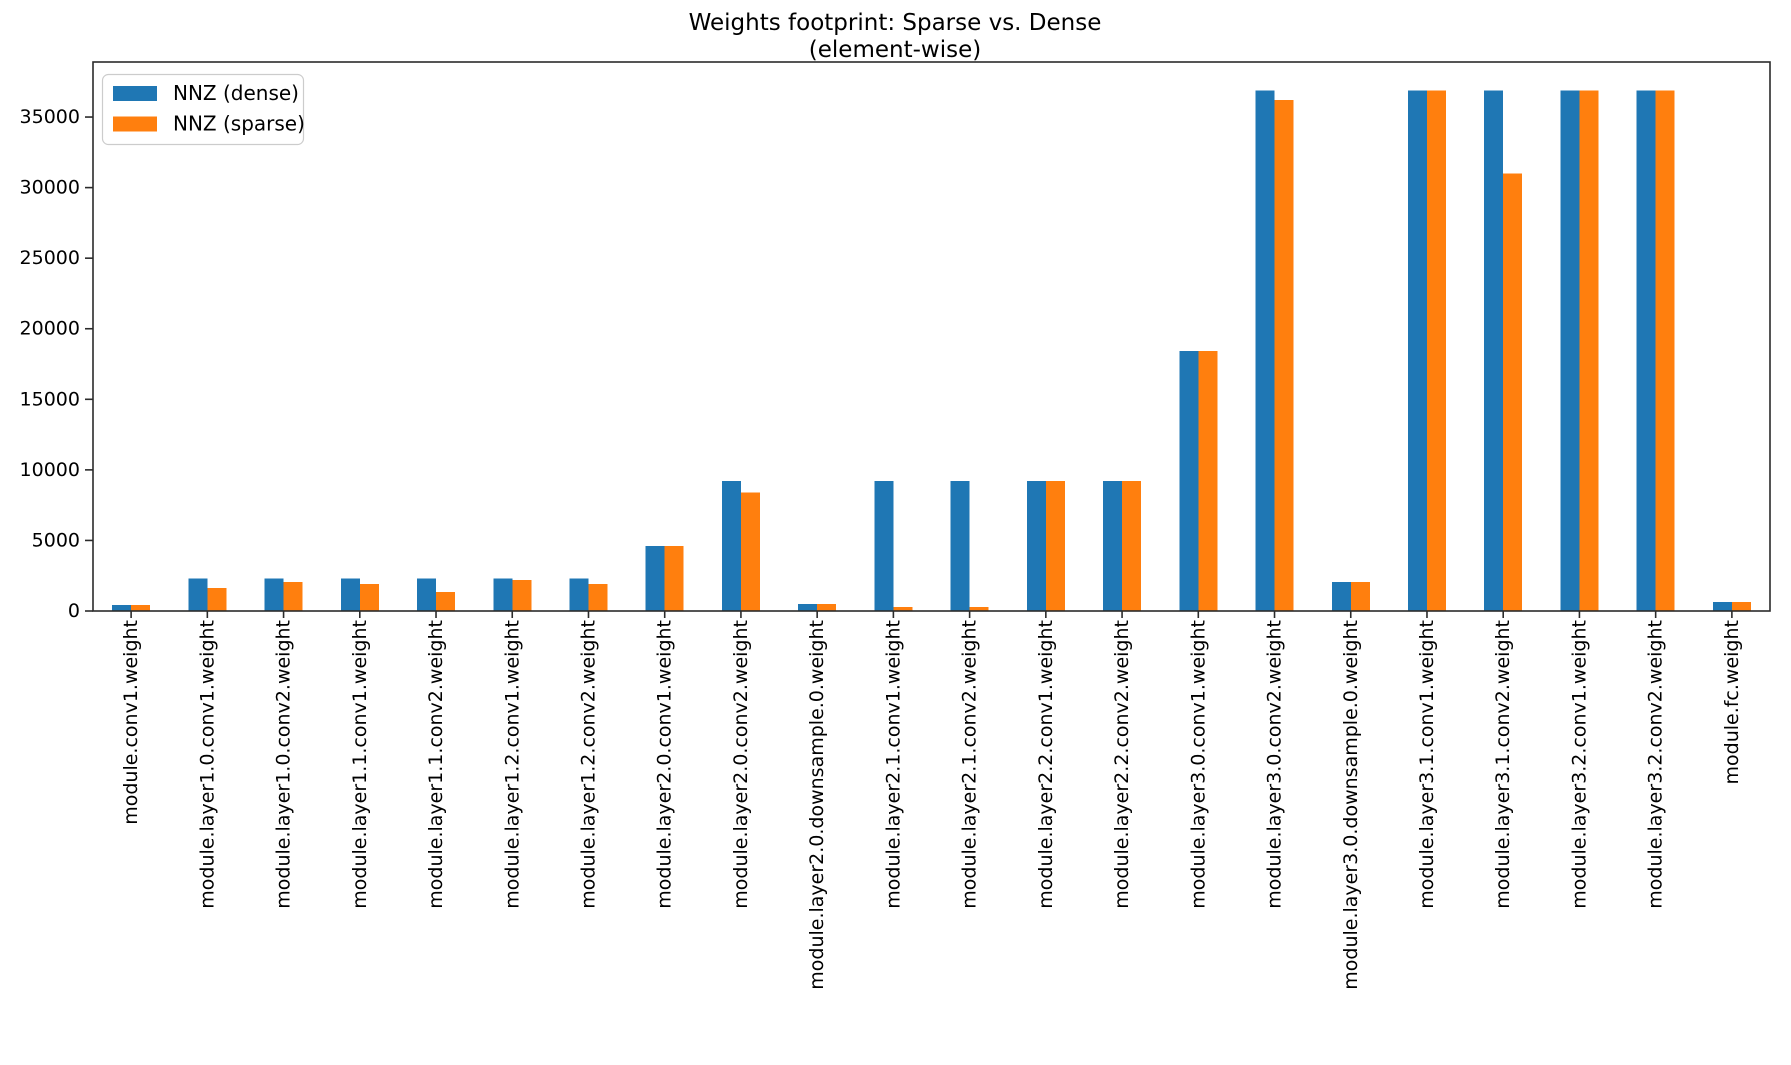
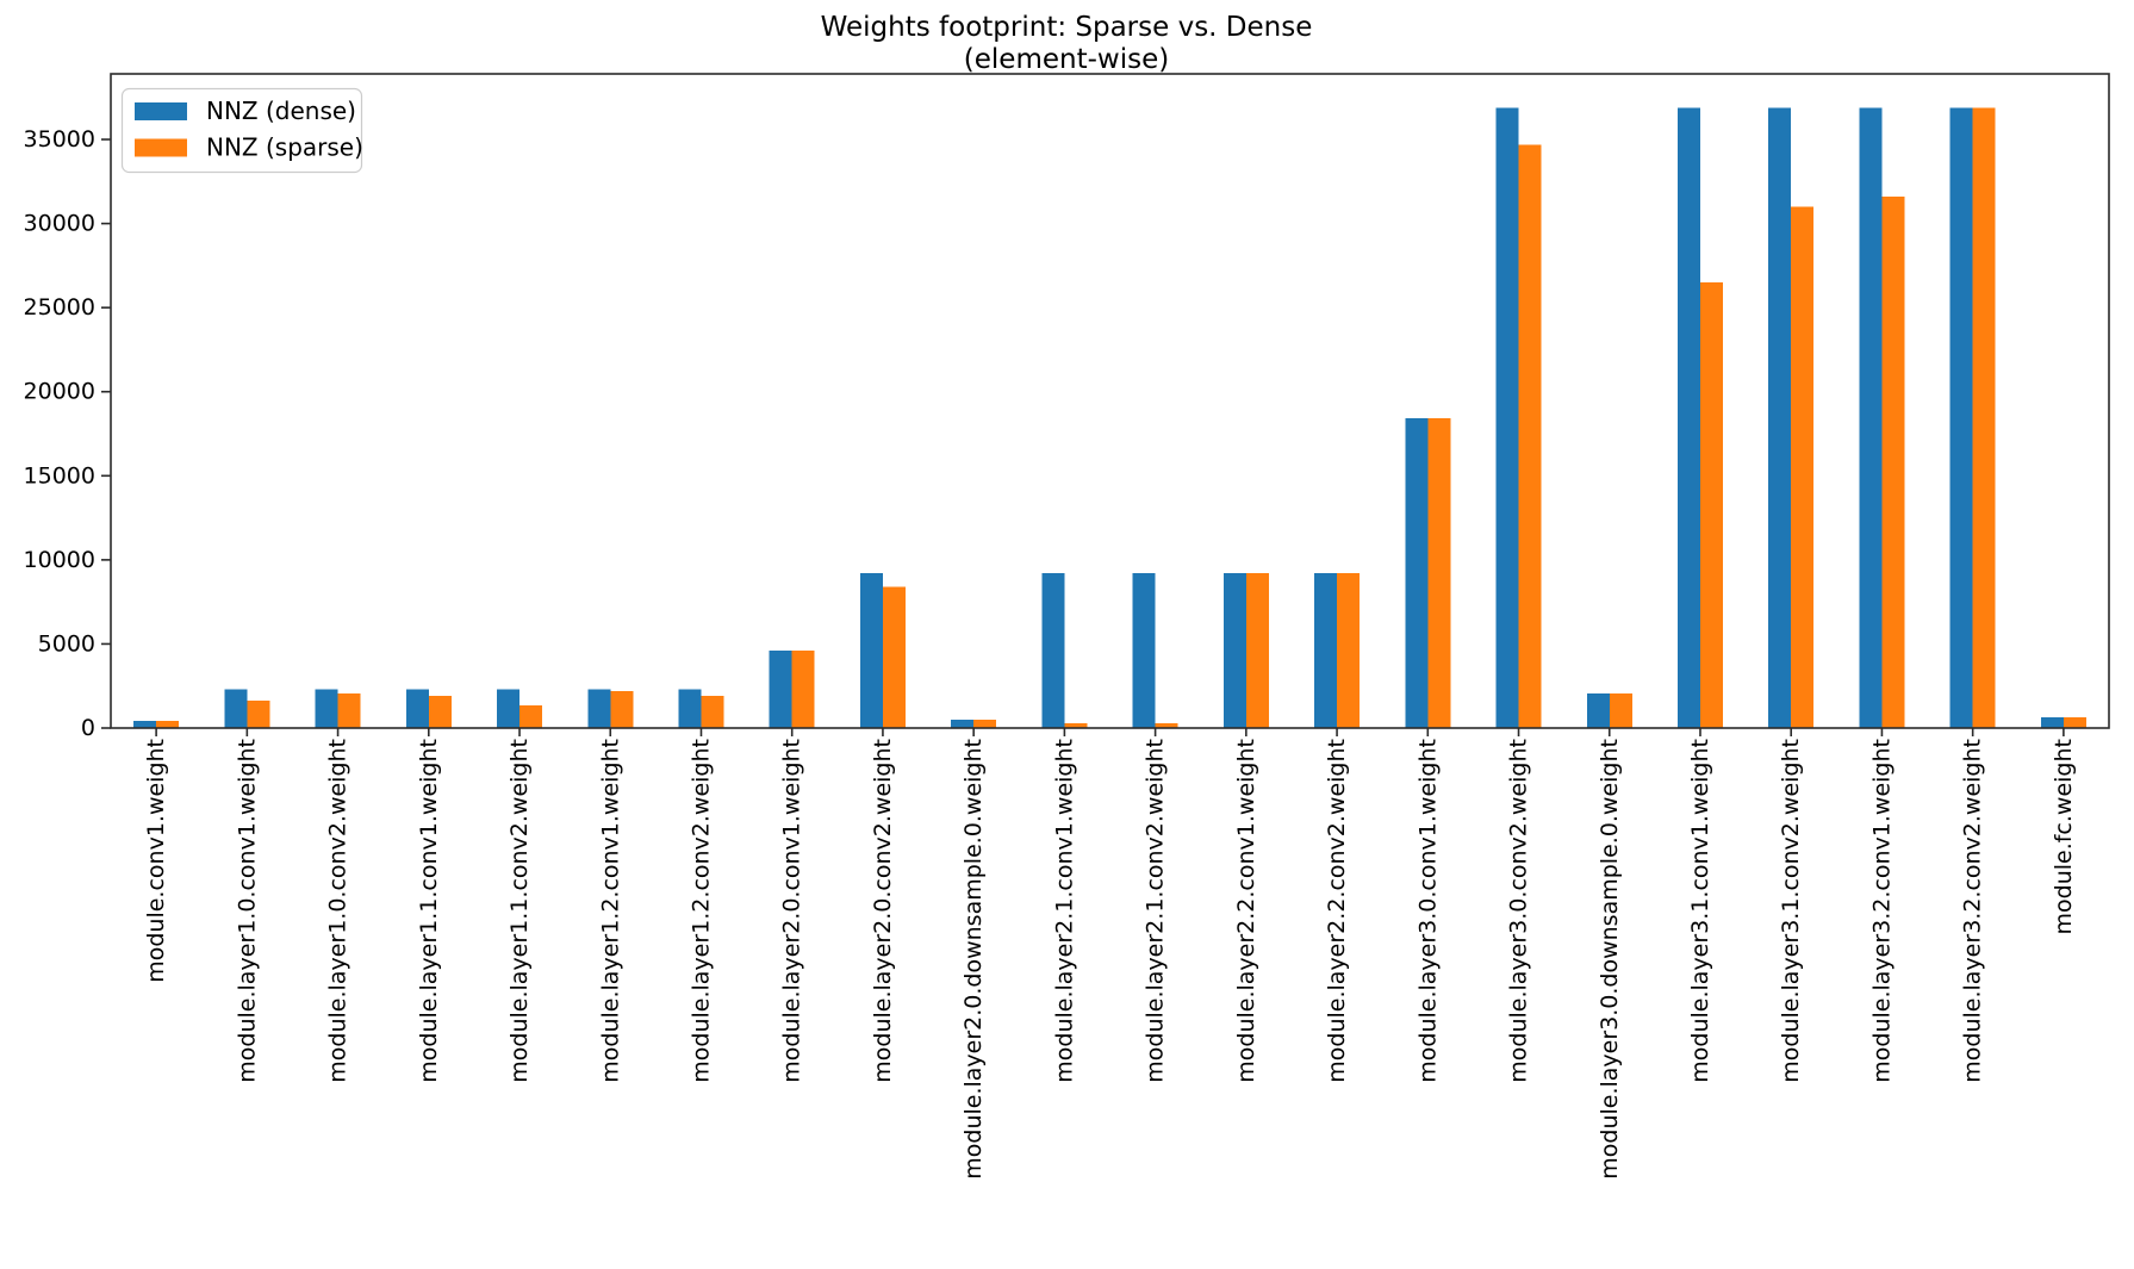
NNZ (sparse)/module.layer3.0.conv2.weight: 36200 -> 34700
NNZ (sparse)/module.layer3.1.conv1.weight: 36900 -> 26500
NNZ (sparse)/module.layer3.2.conv1.weight: 36900 -> 31600
